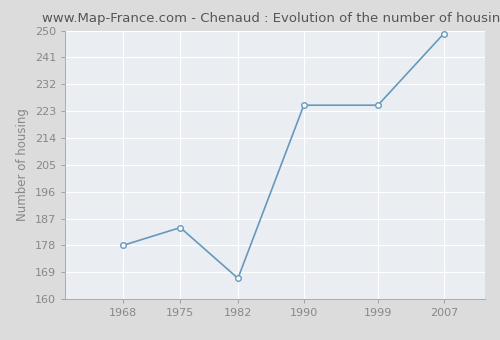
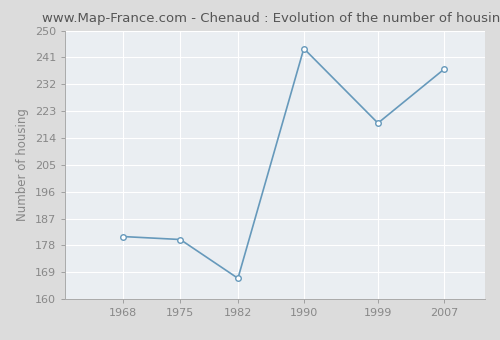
1968: 178 -> 181
1975: 184 -> 180
1990: 225 -> 244
1999: 225 -> 219
2007: 249 -> 237
